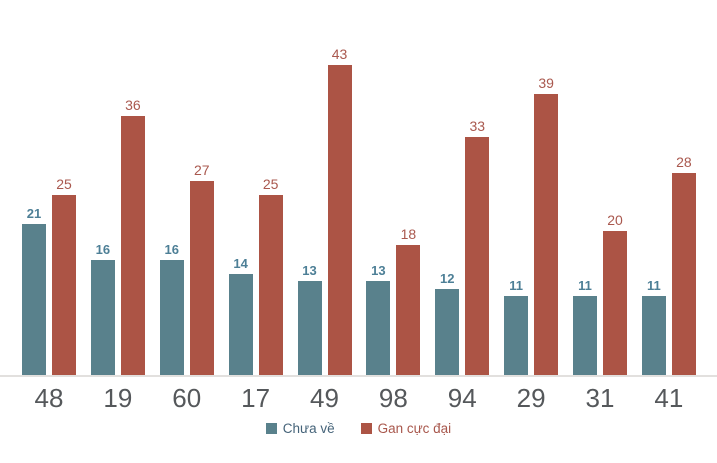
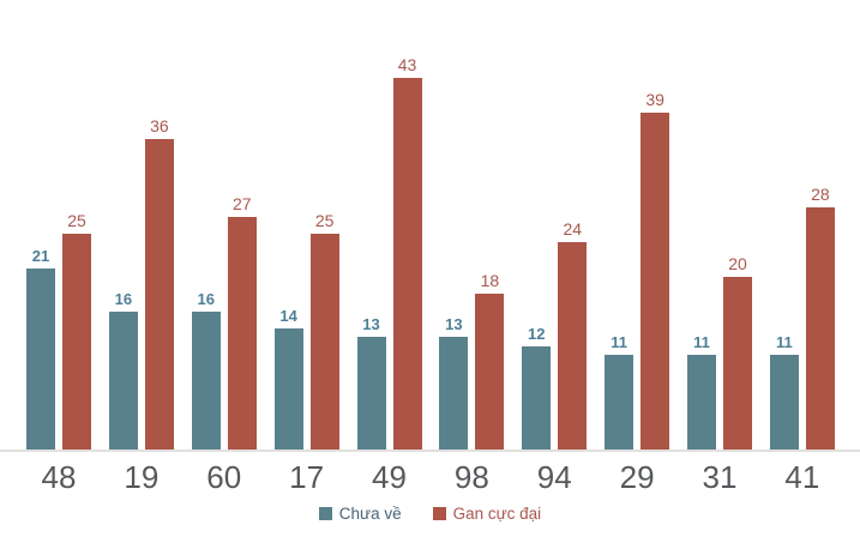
Gan cực đại/94: 33 -> 24
